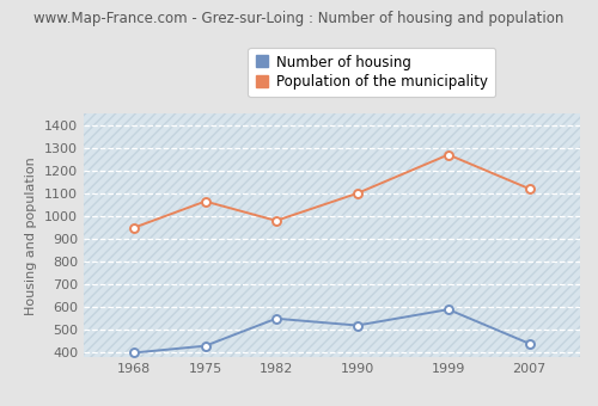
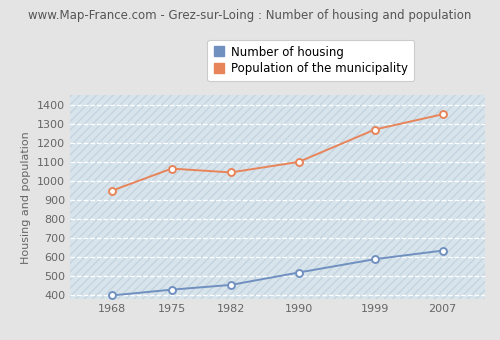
Number of housing/1982: 550 -> 460
Population of the municipality/1982: 980 -> 1040
Number of housing/2007: 440 -> 640
Population of the municipality/2007: 1120 -> 1350
